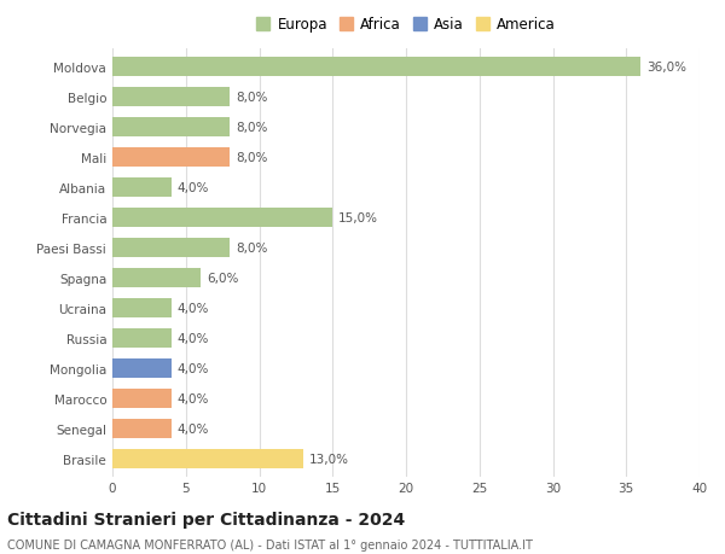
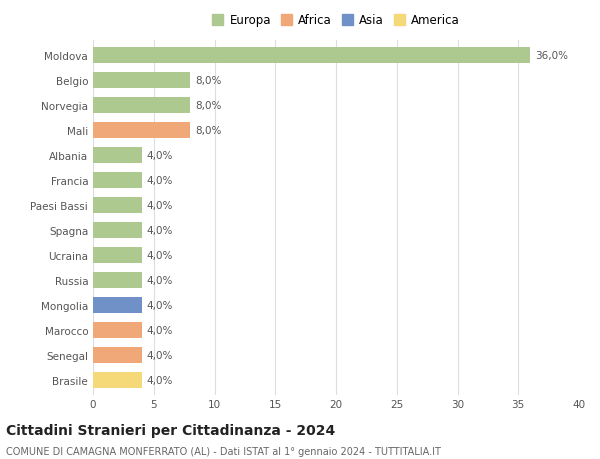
Francia: 15,0% -> 4,0%
Paesi Bassi: 8,0% -> 4,0%
Spagna: 6,0% -> 4,0%
Brasile: 13,0% -> 4,0%
